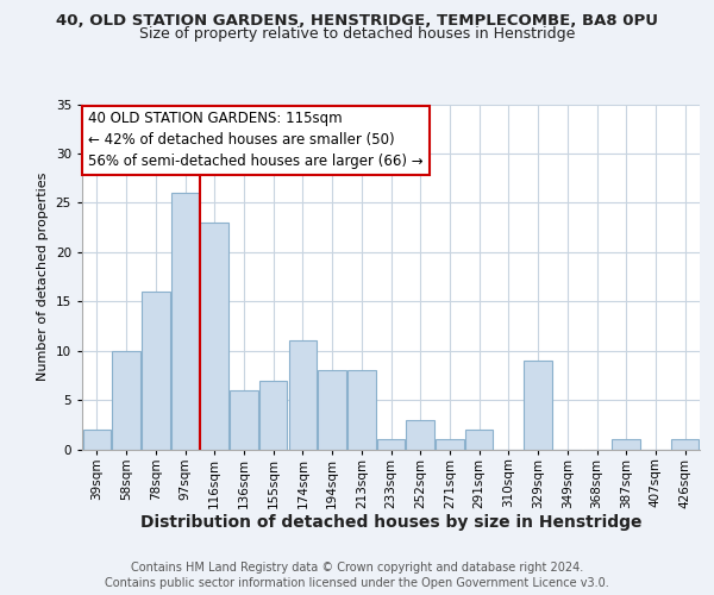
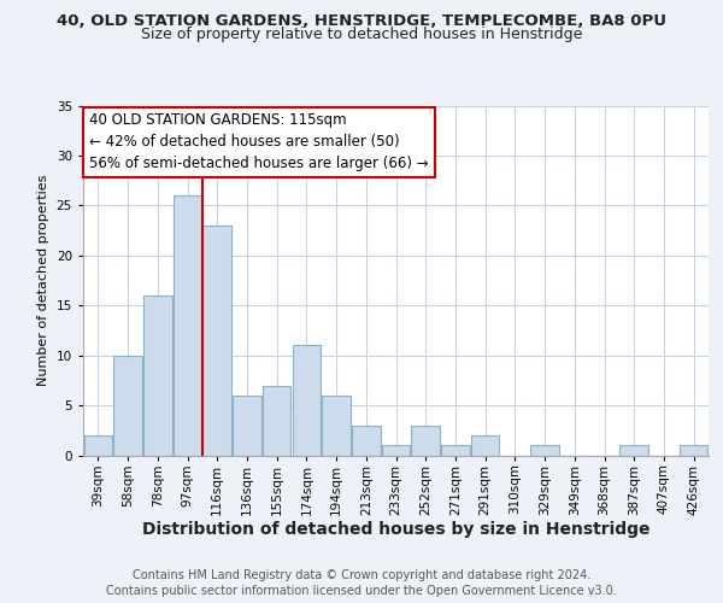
194sqm: 8 -> 6
213sqm: 8 -> 3
329sqm: 9 -> 1
